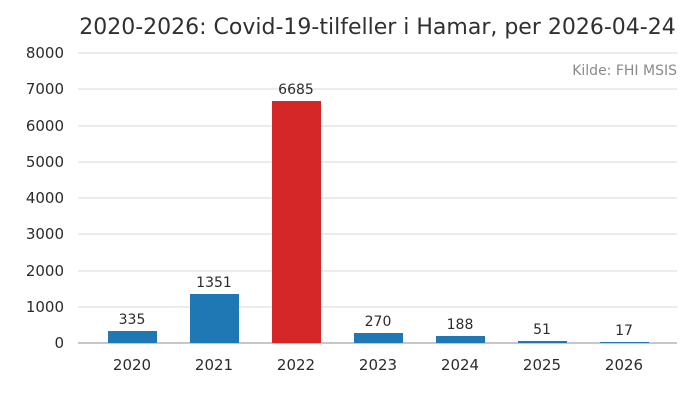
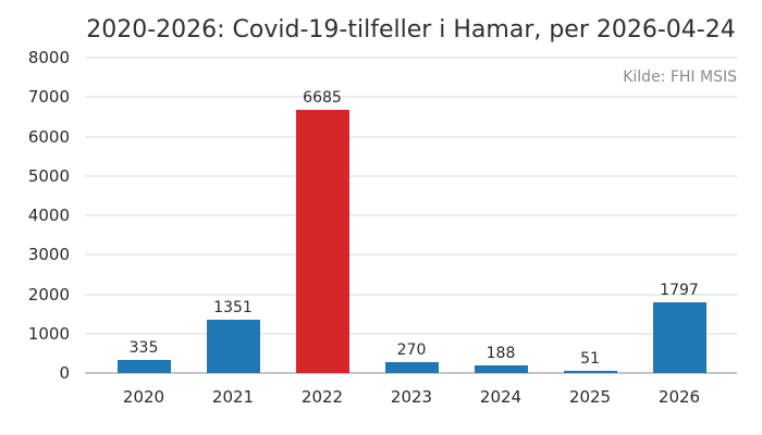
2026: 17 -> 1797
